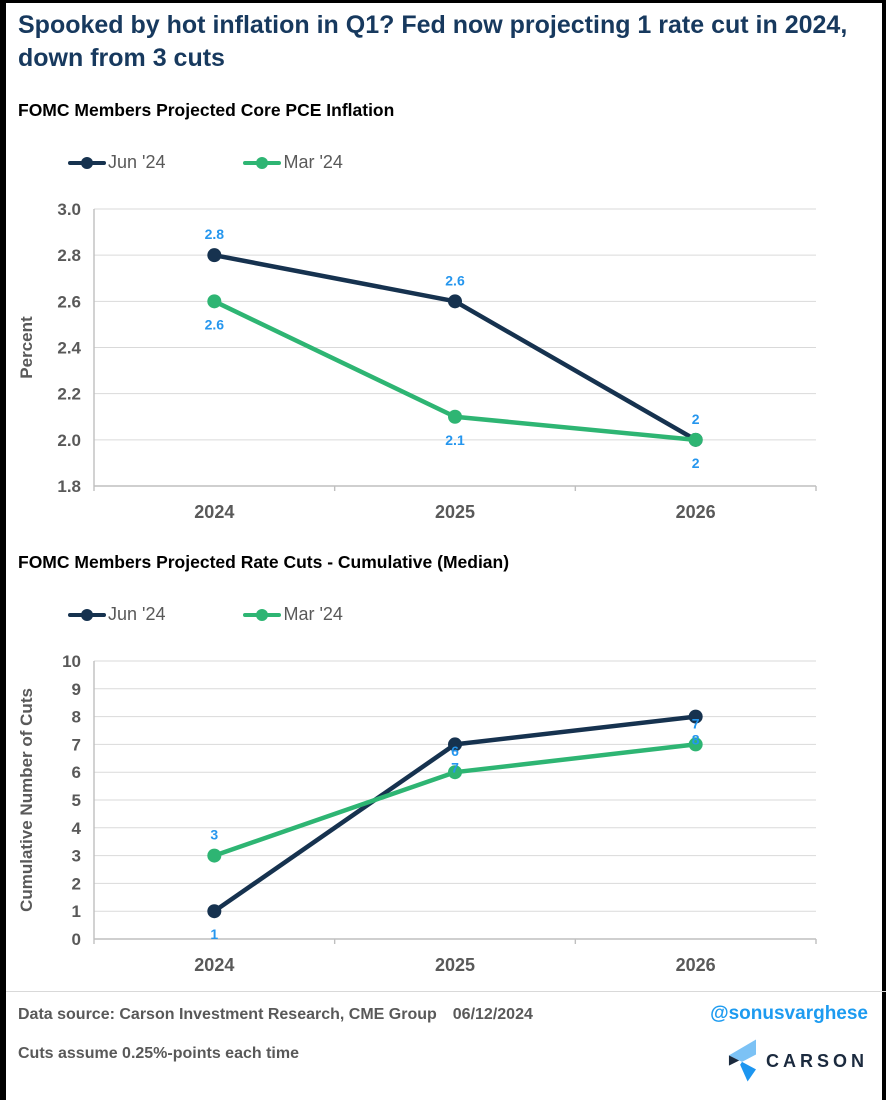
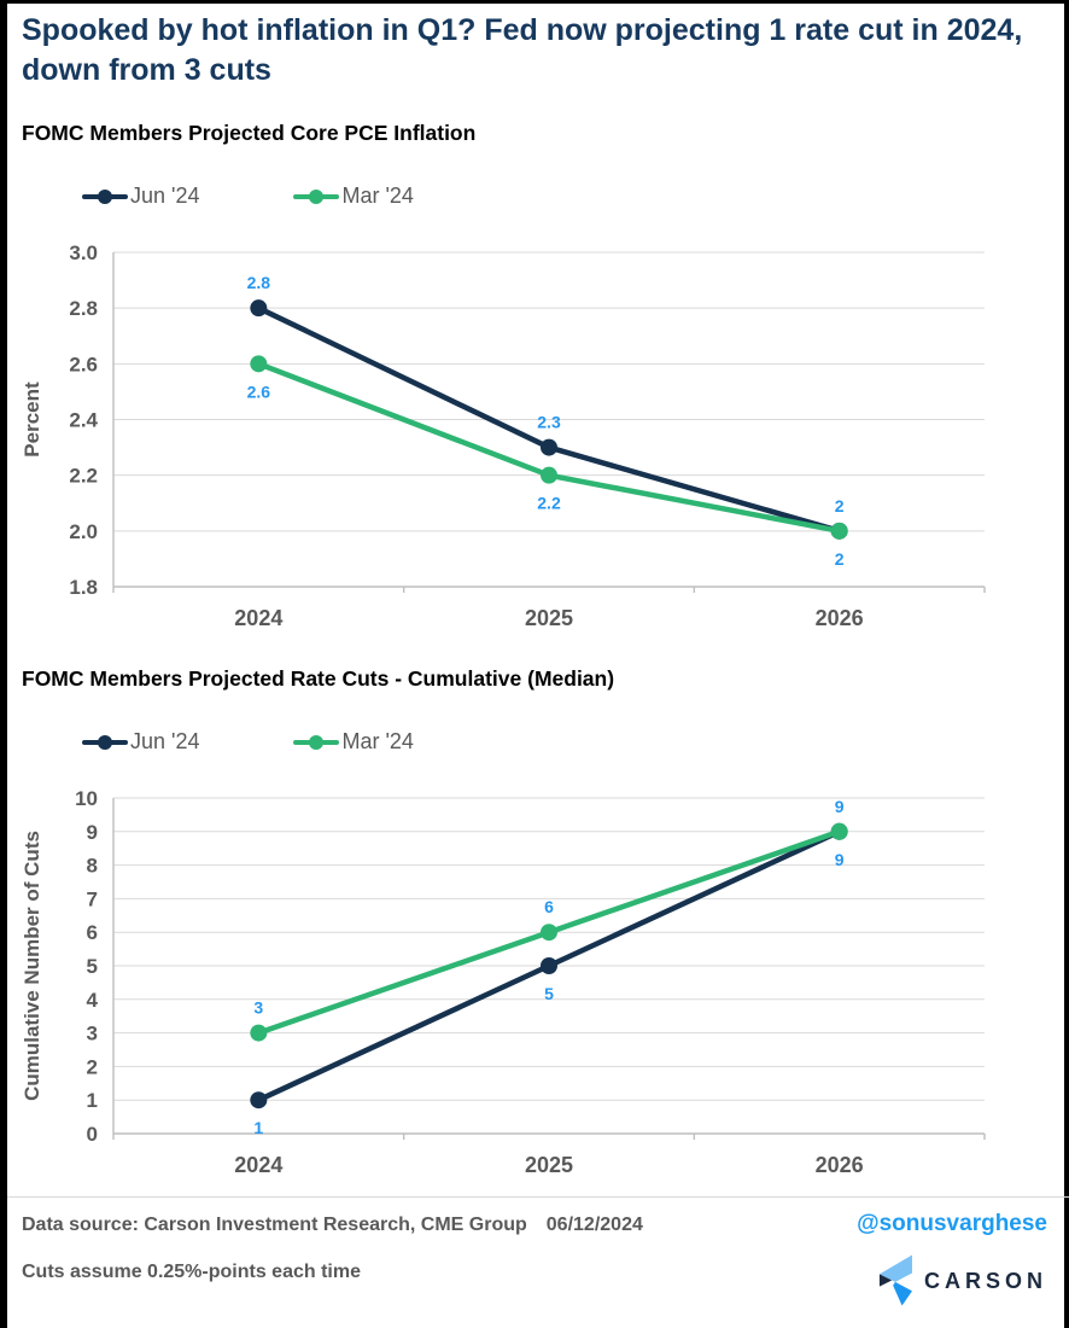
FOMC Members Projected Core PCE Inflation/Jun '24/2025: 2.6 -> 2.3
FOMC Members Projected Core PCE Inflation/Mar '24/2025: 2.1 -> 2.2
FOMC Members Projected Rate Cuts - Cumulative (Median)/Jun '24/2025: 7 -> 5
FOMC Members Projected Rate Cuts - Cumulative (Median)/Jun '24/2026: 8 -> 9
FOMC Members Projected Rate Cuts - Cumulative (Median)/Mar '24/2026: 7 -> 9
